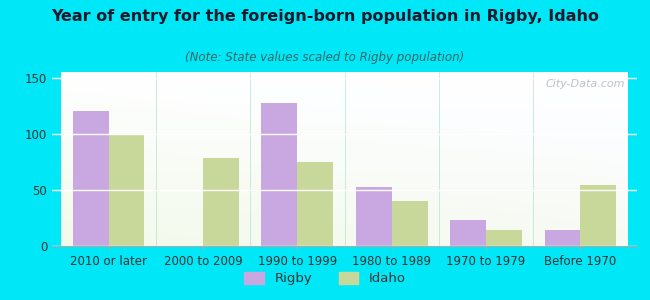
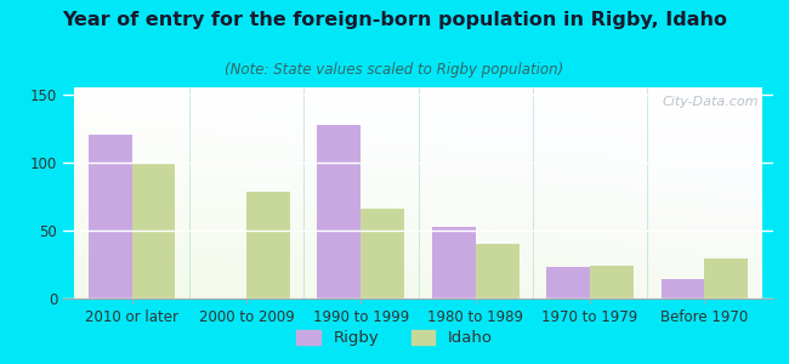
Idaho/1990 to 1999: 75 -> 66
Idaho/1970 to 1979: 14 -> 24
Idaho/Before 1970: 54 -> 29
